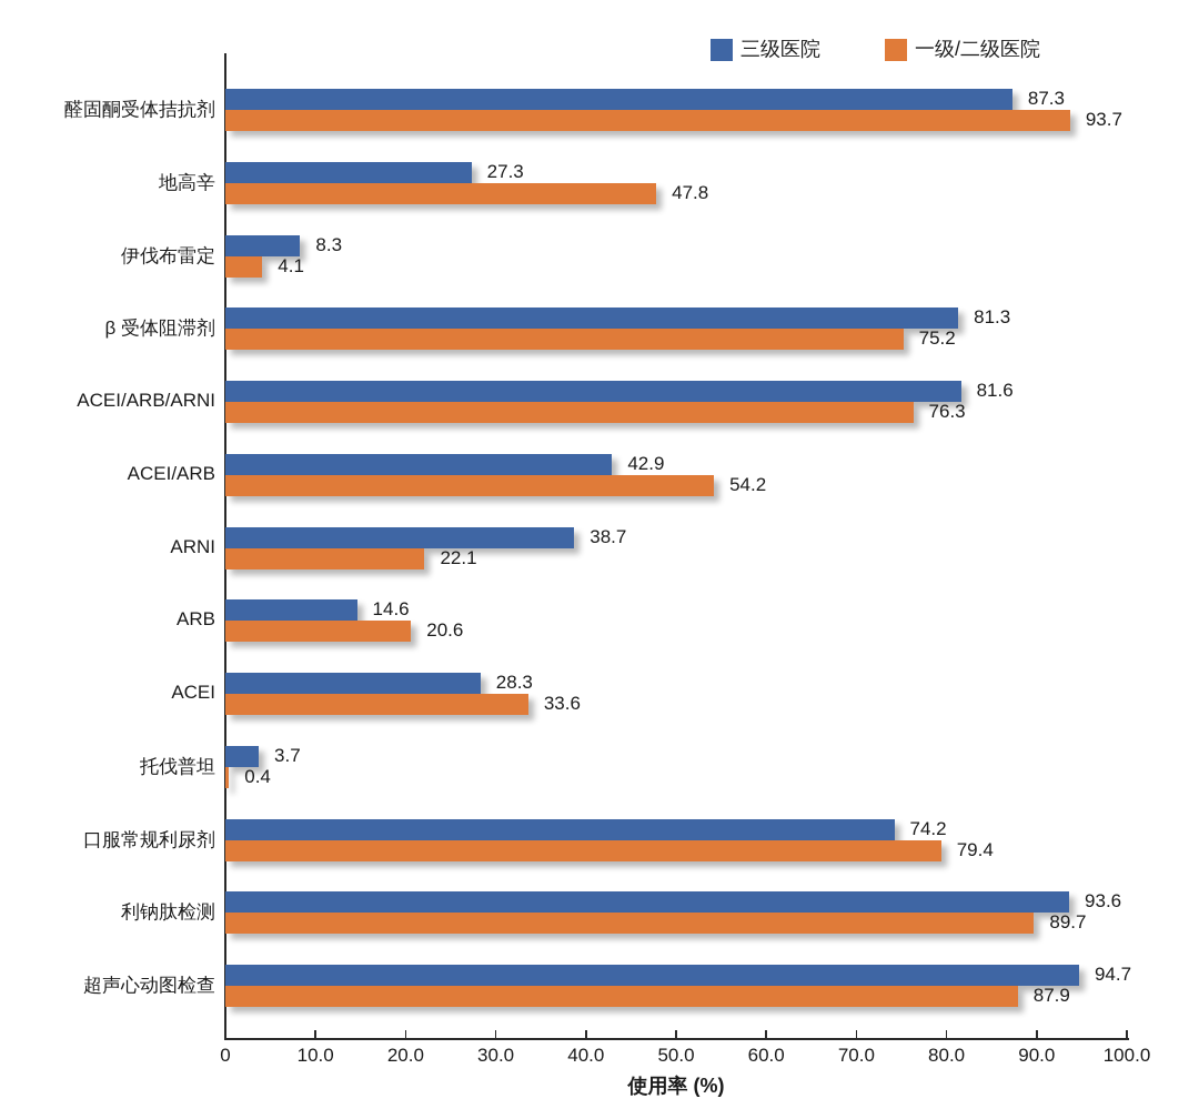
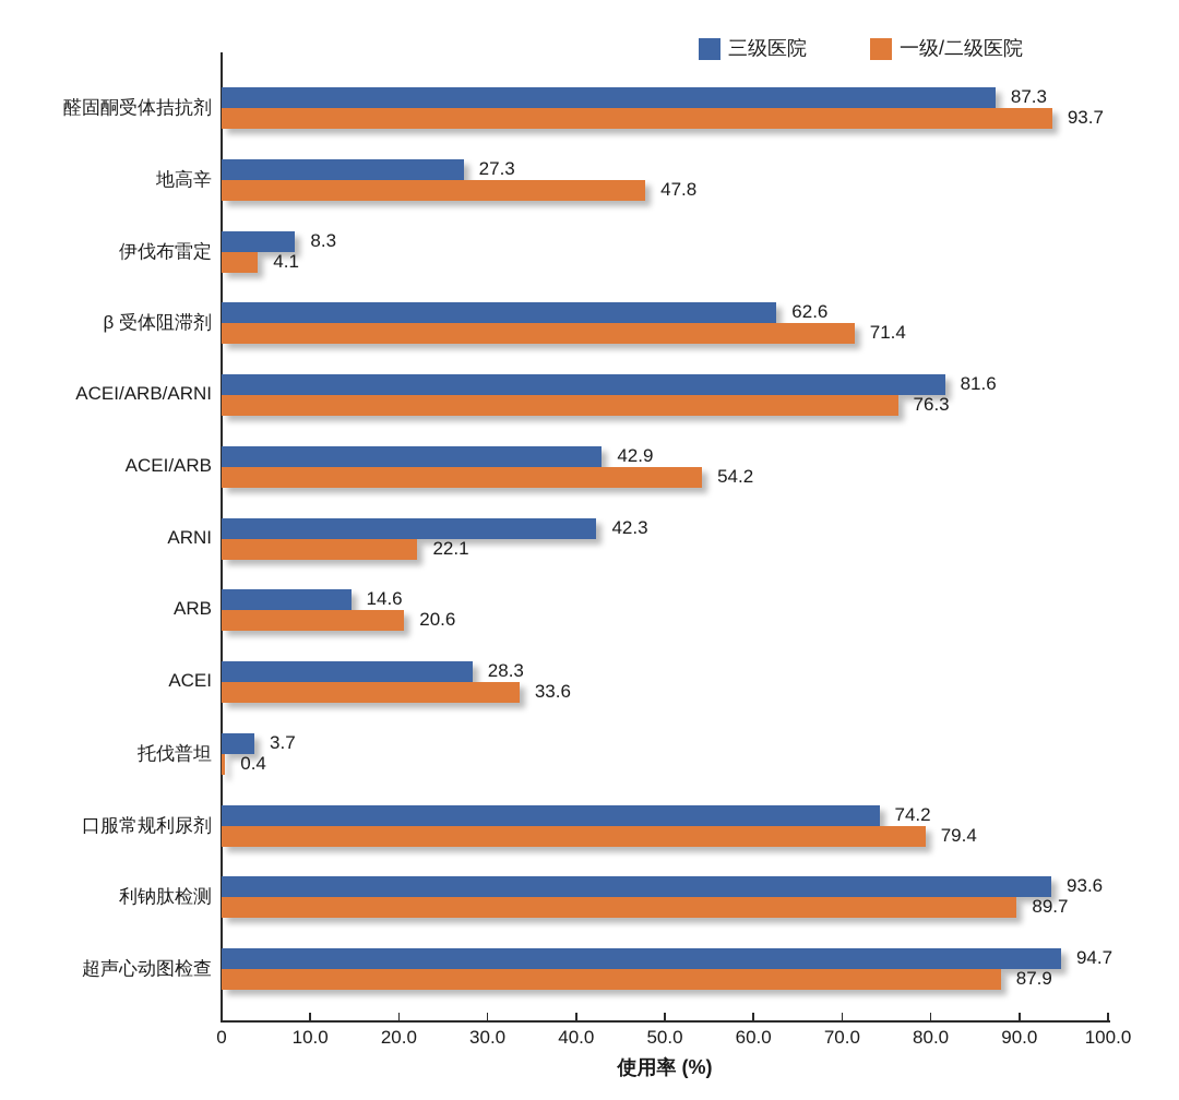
三级医院/β 受体阻滞剂: 81.3 -> 62.6
一级/二级医院/β 受体阻滞剂: 75.2 -> 71.4
三级医院/ARNI: 38.7 -> 42.3
